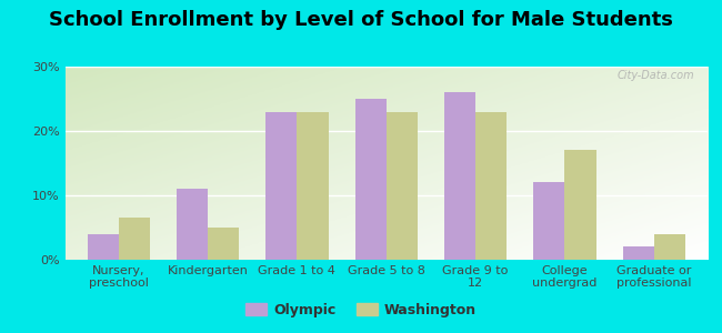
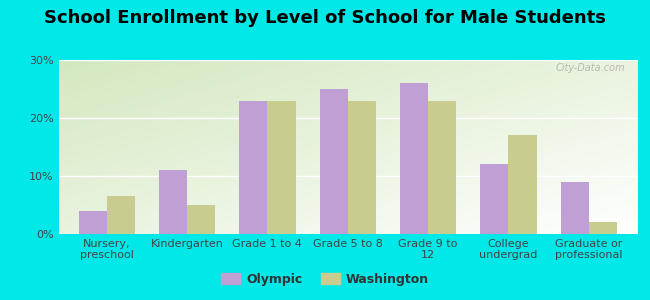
Olympic/Graduate or professional: 2% -> 9%
Washington/Graduate or professional: 4.0% -> 2.0%
